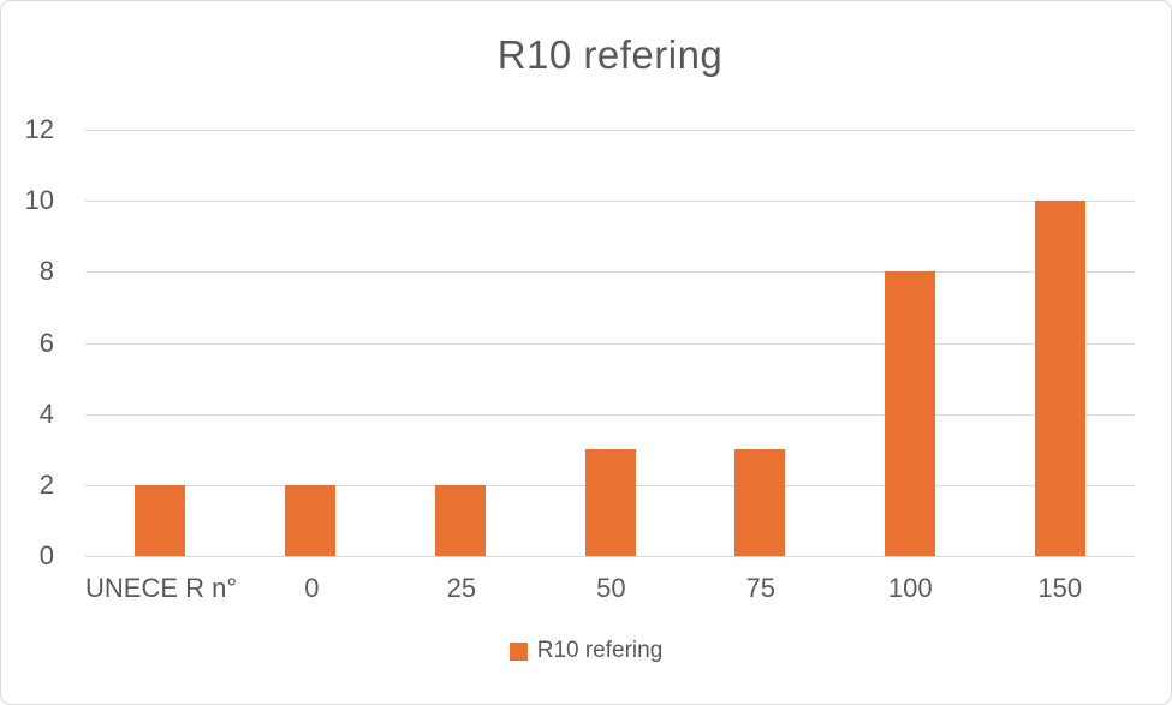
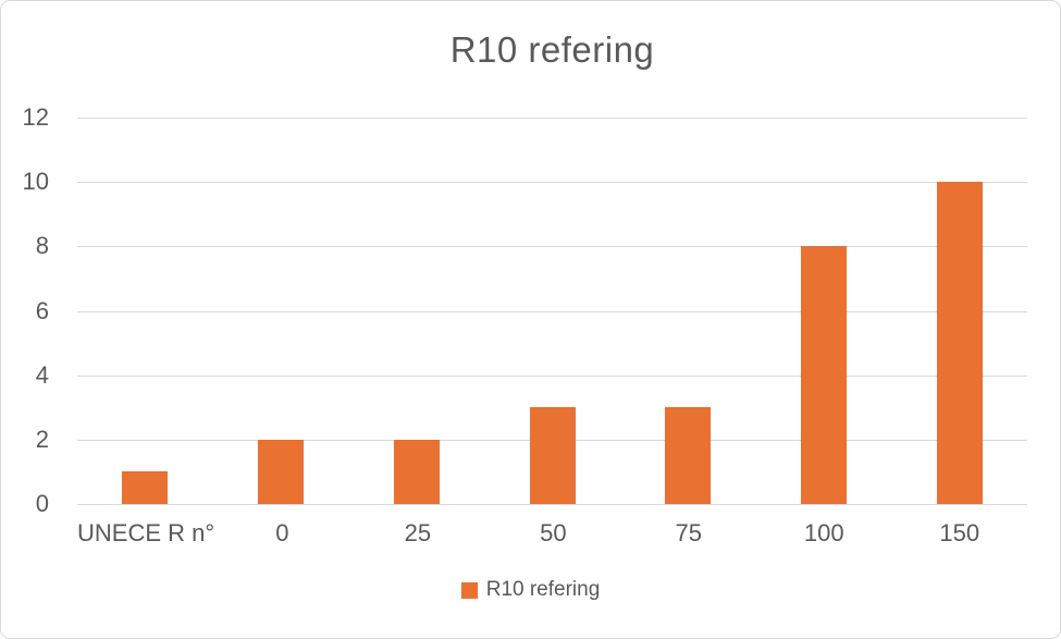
UNECE R n°: 2 -> 1
